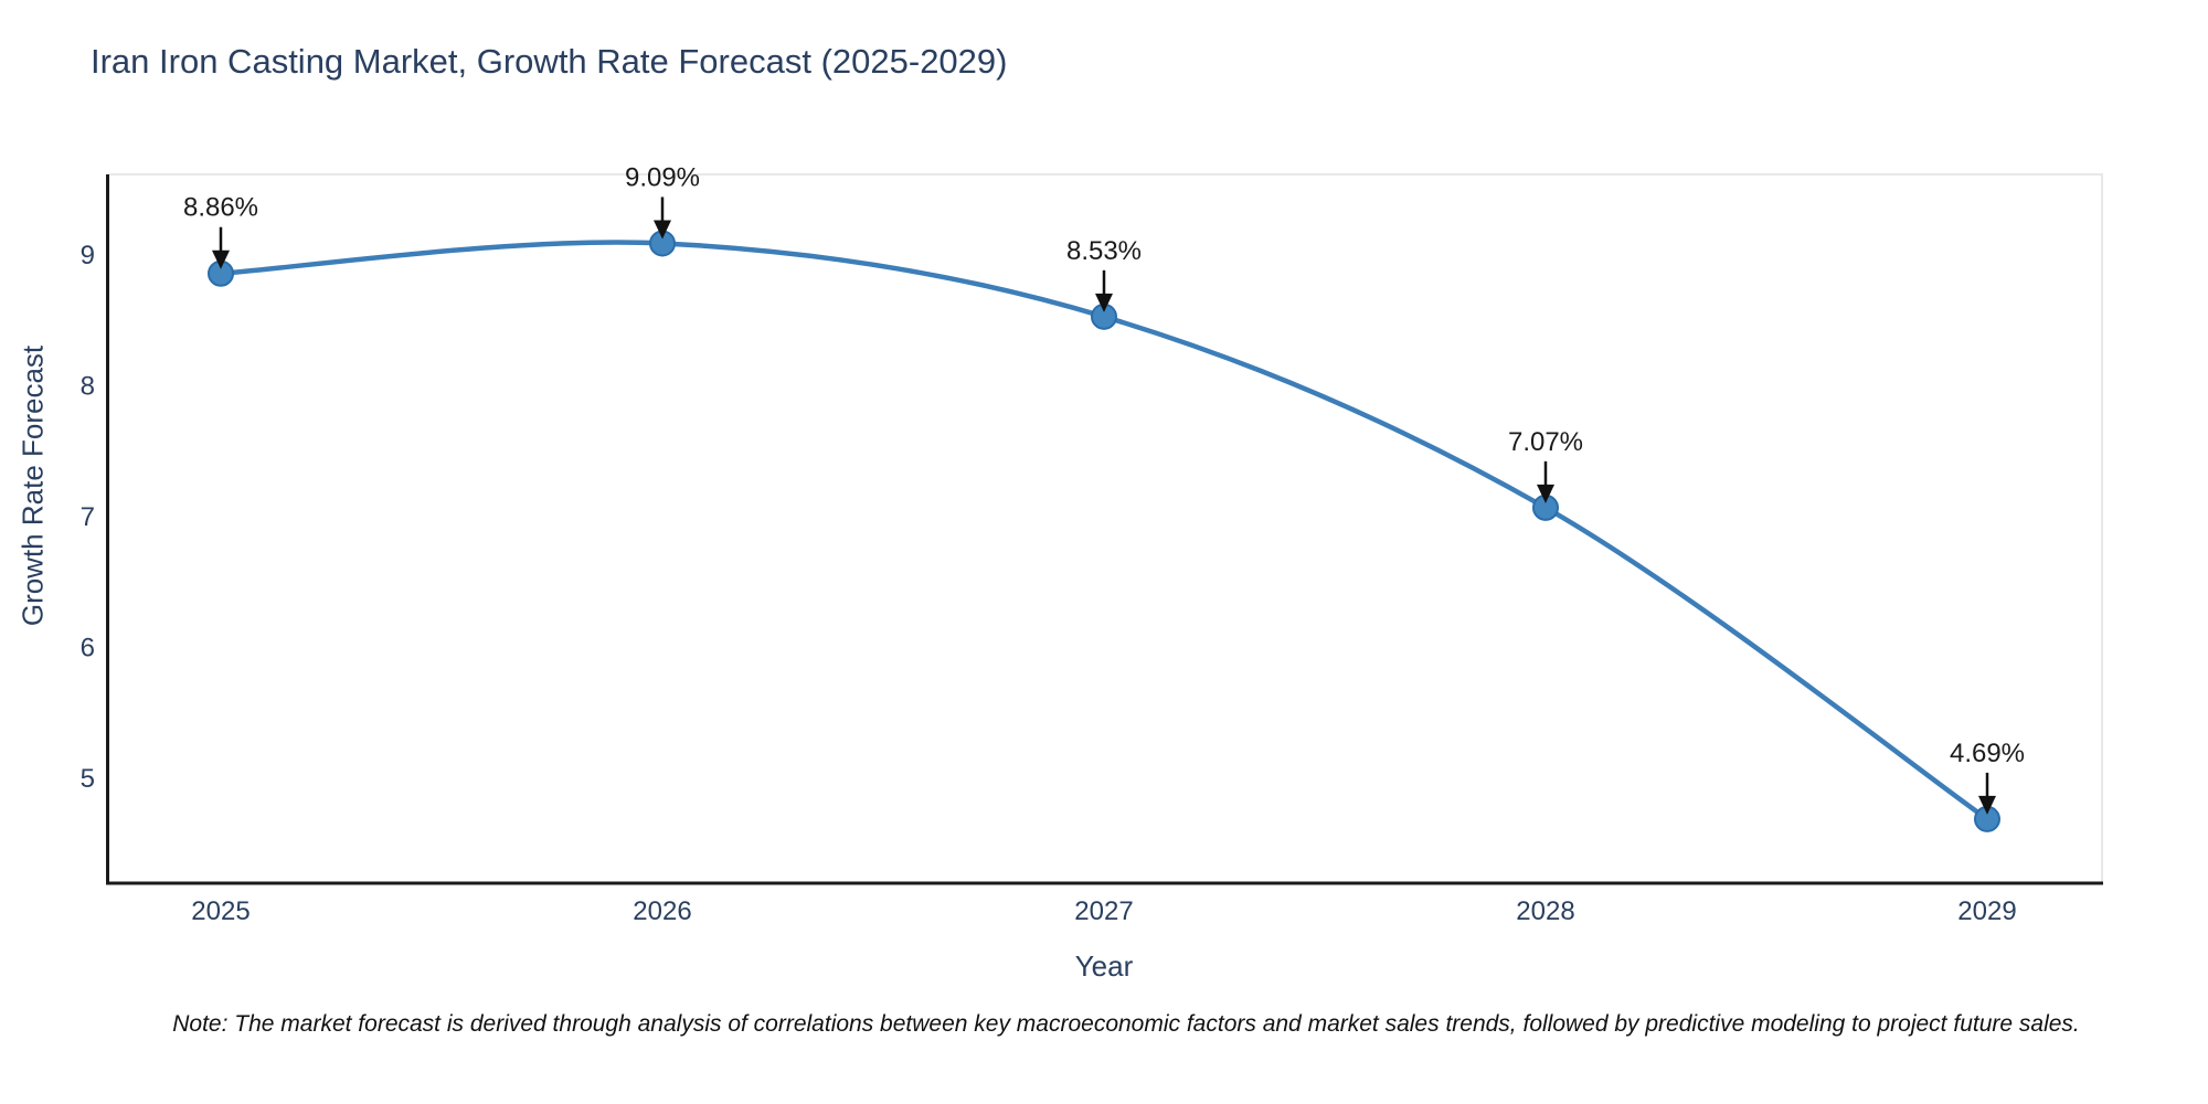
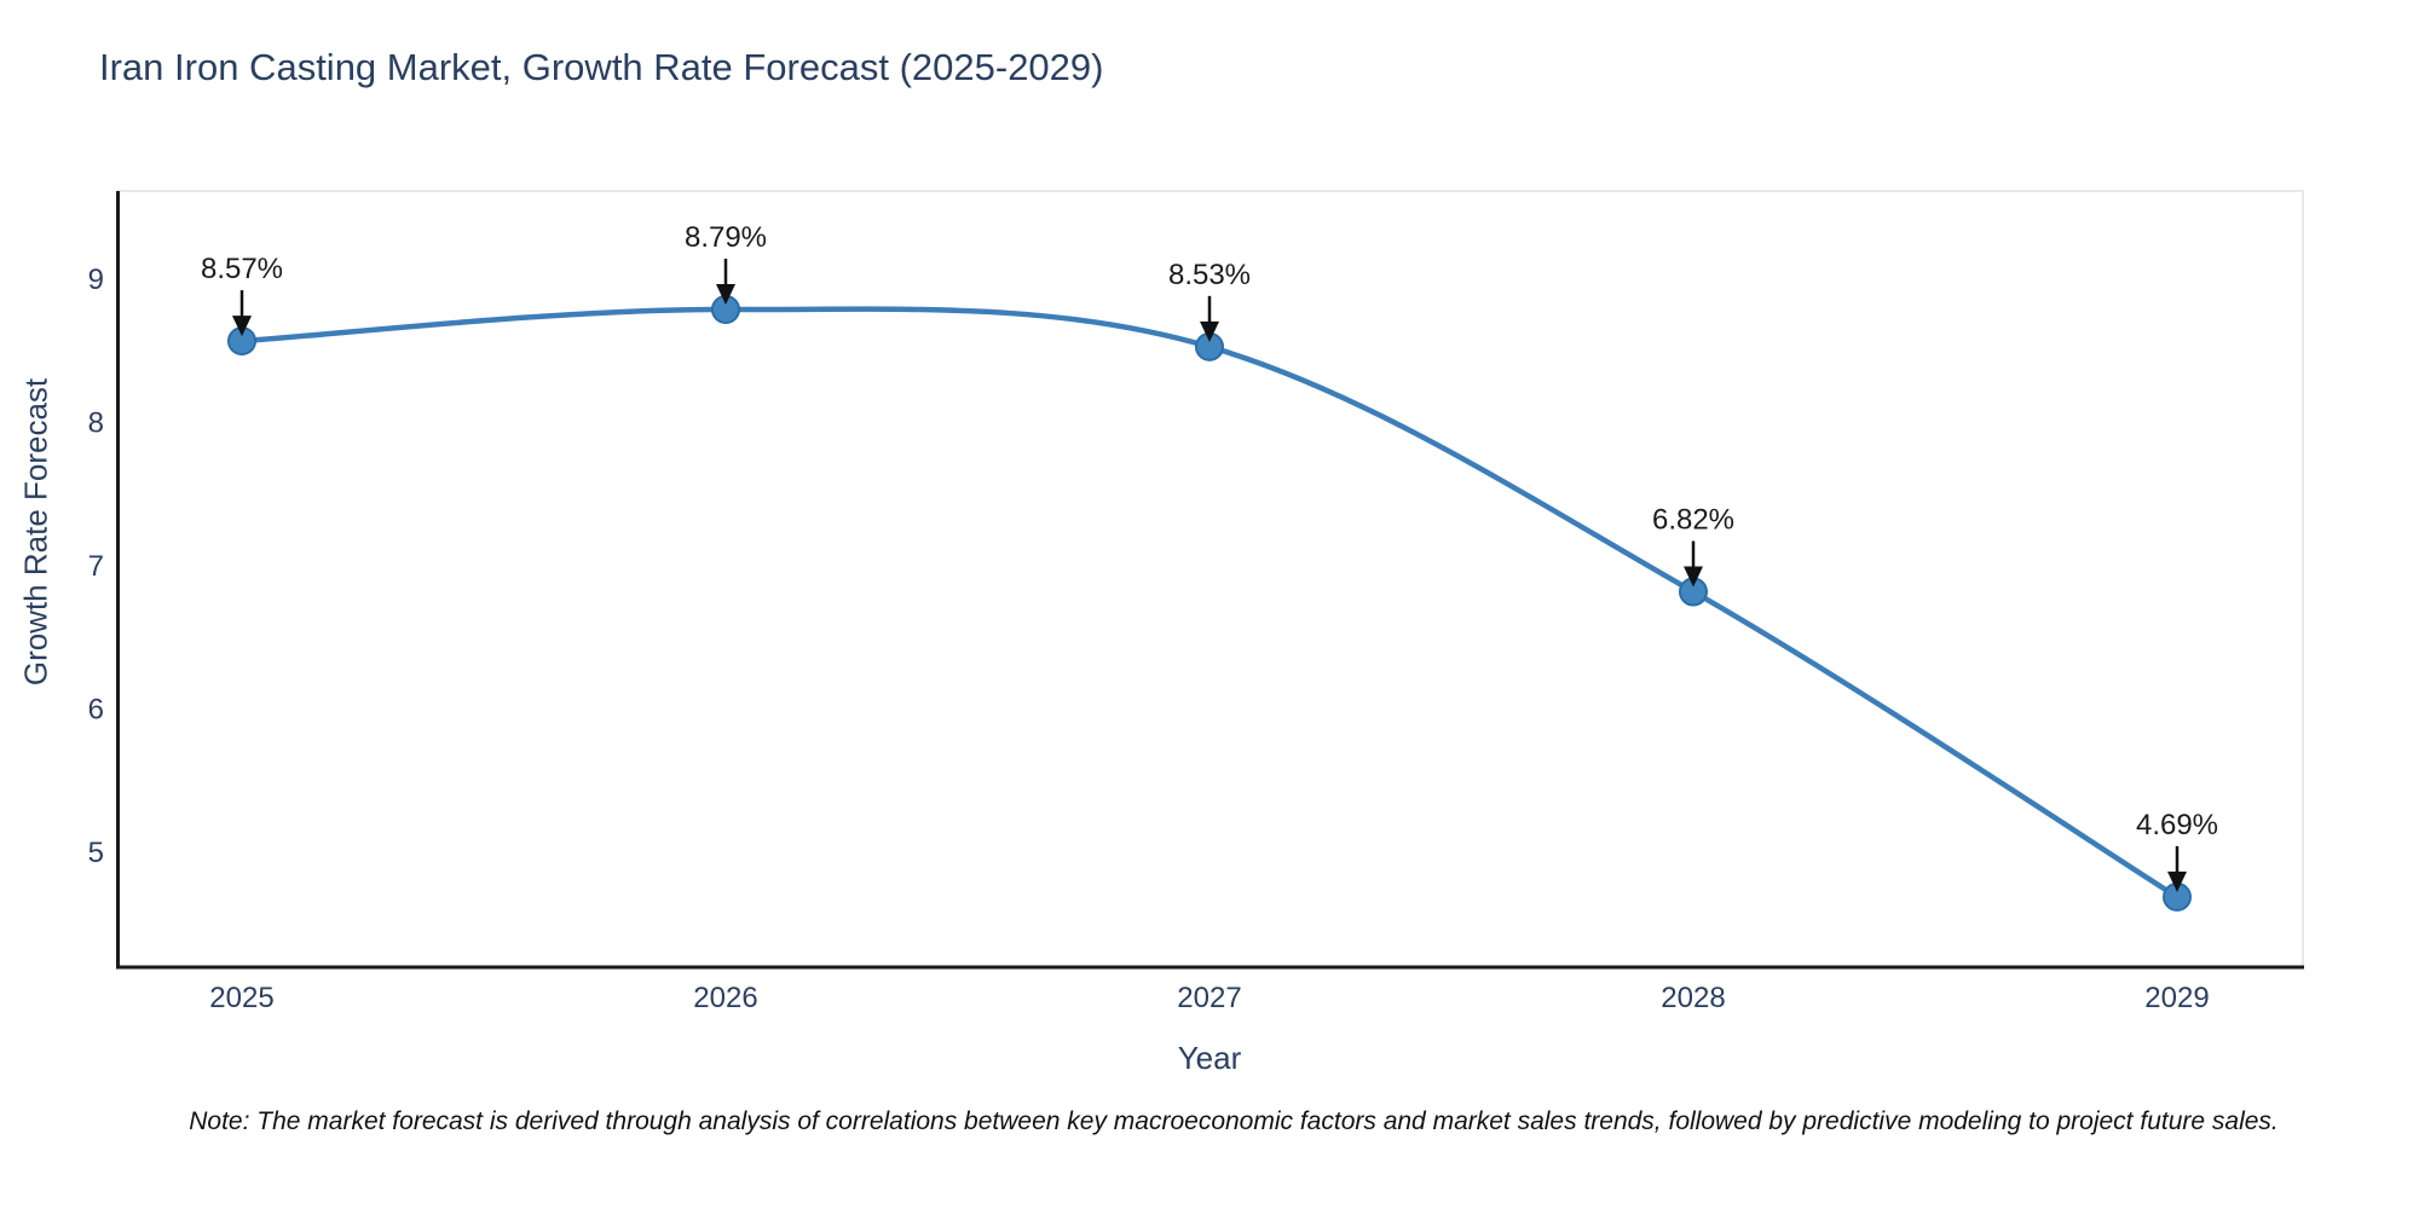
2025: 8.86% -> 8.57%
2026: 9.09% -> 8.79%
2028: 7.07% -> 6.82%
